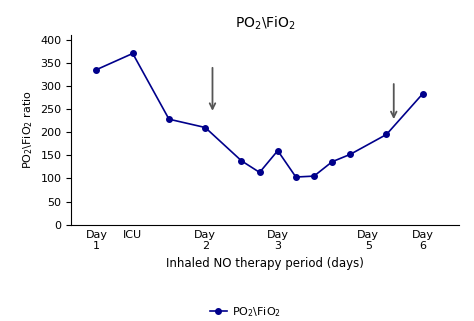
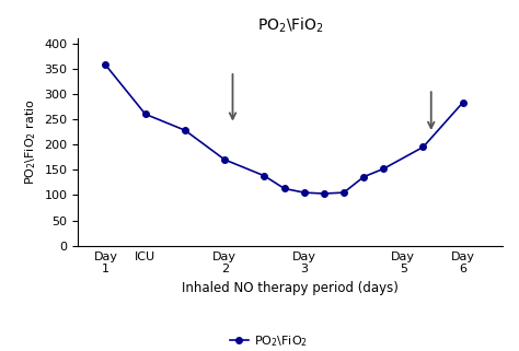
Day 1: 335 -> 357
ICU: 370 -> 260
Day 2: 210 -> 170
Day 3: 160 -> 105
